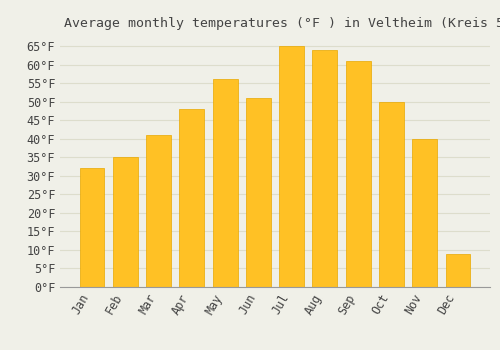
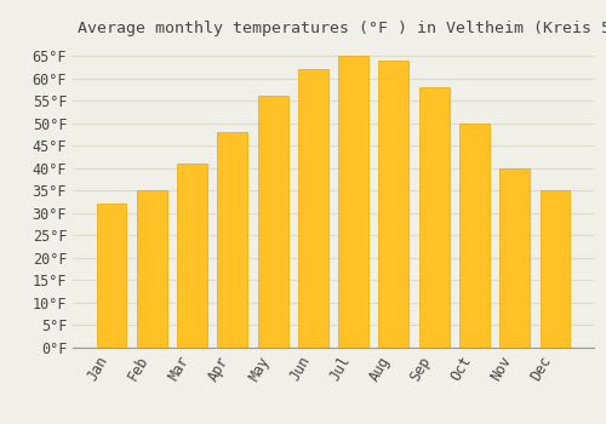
Jun: 51°F -> 62°F
Sep: 61°F -> 58°F
Dec: 9°F -> 35°F
